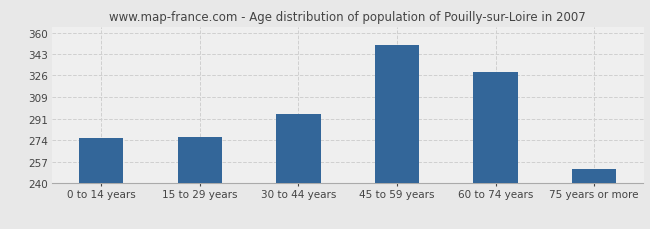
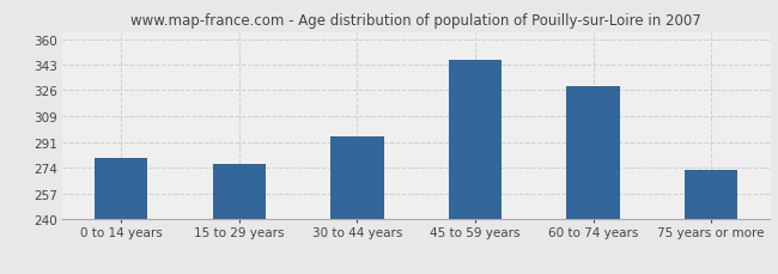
0 to 14 years: 276 -> 281
45 to 59 years: 350 -> 346
75 years or more: 251 -> 273
